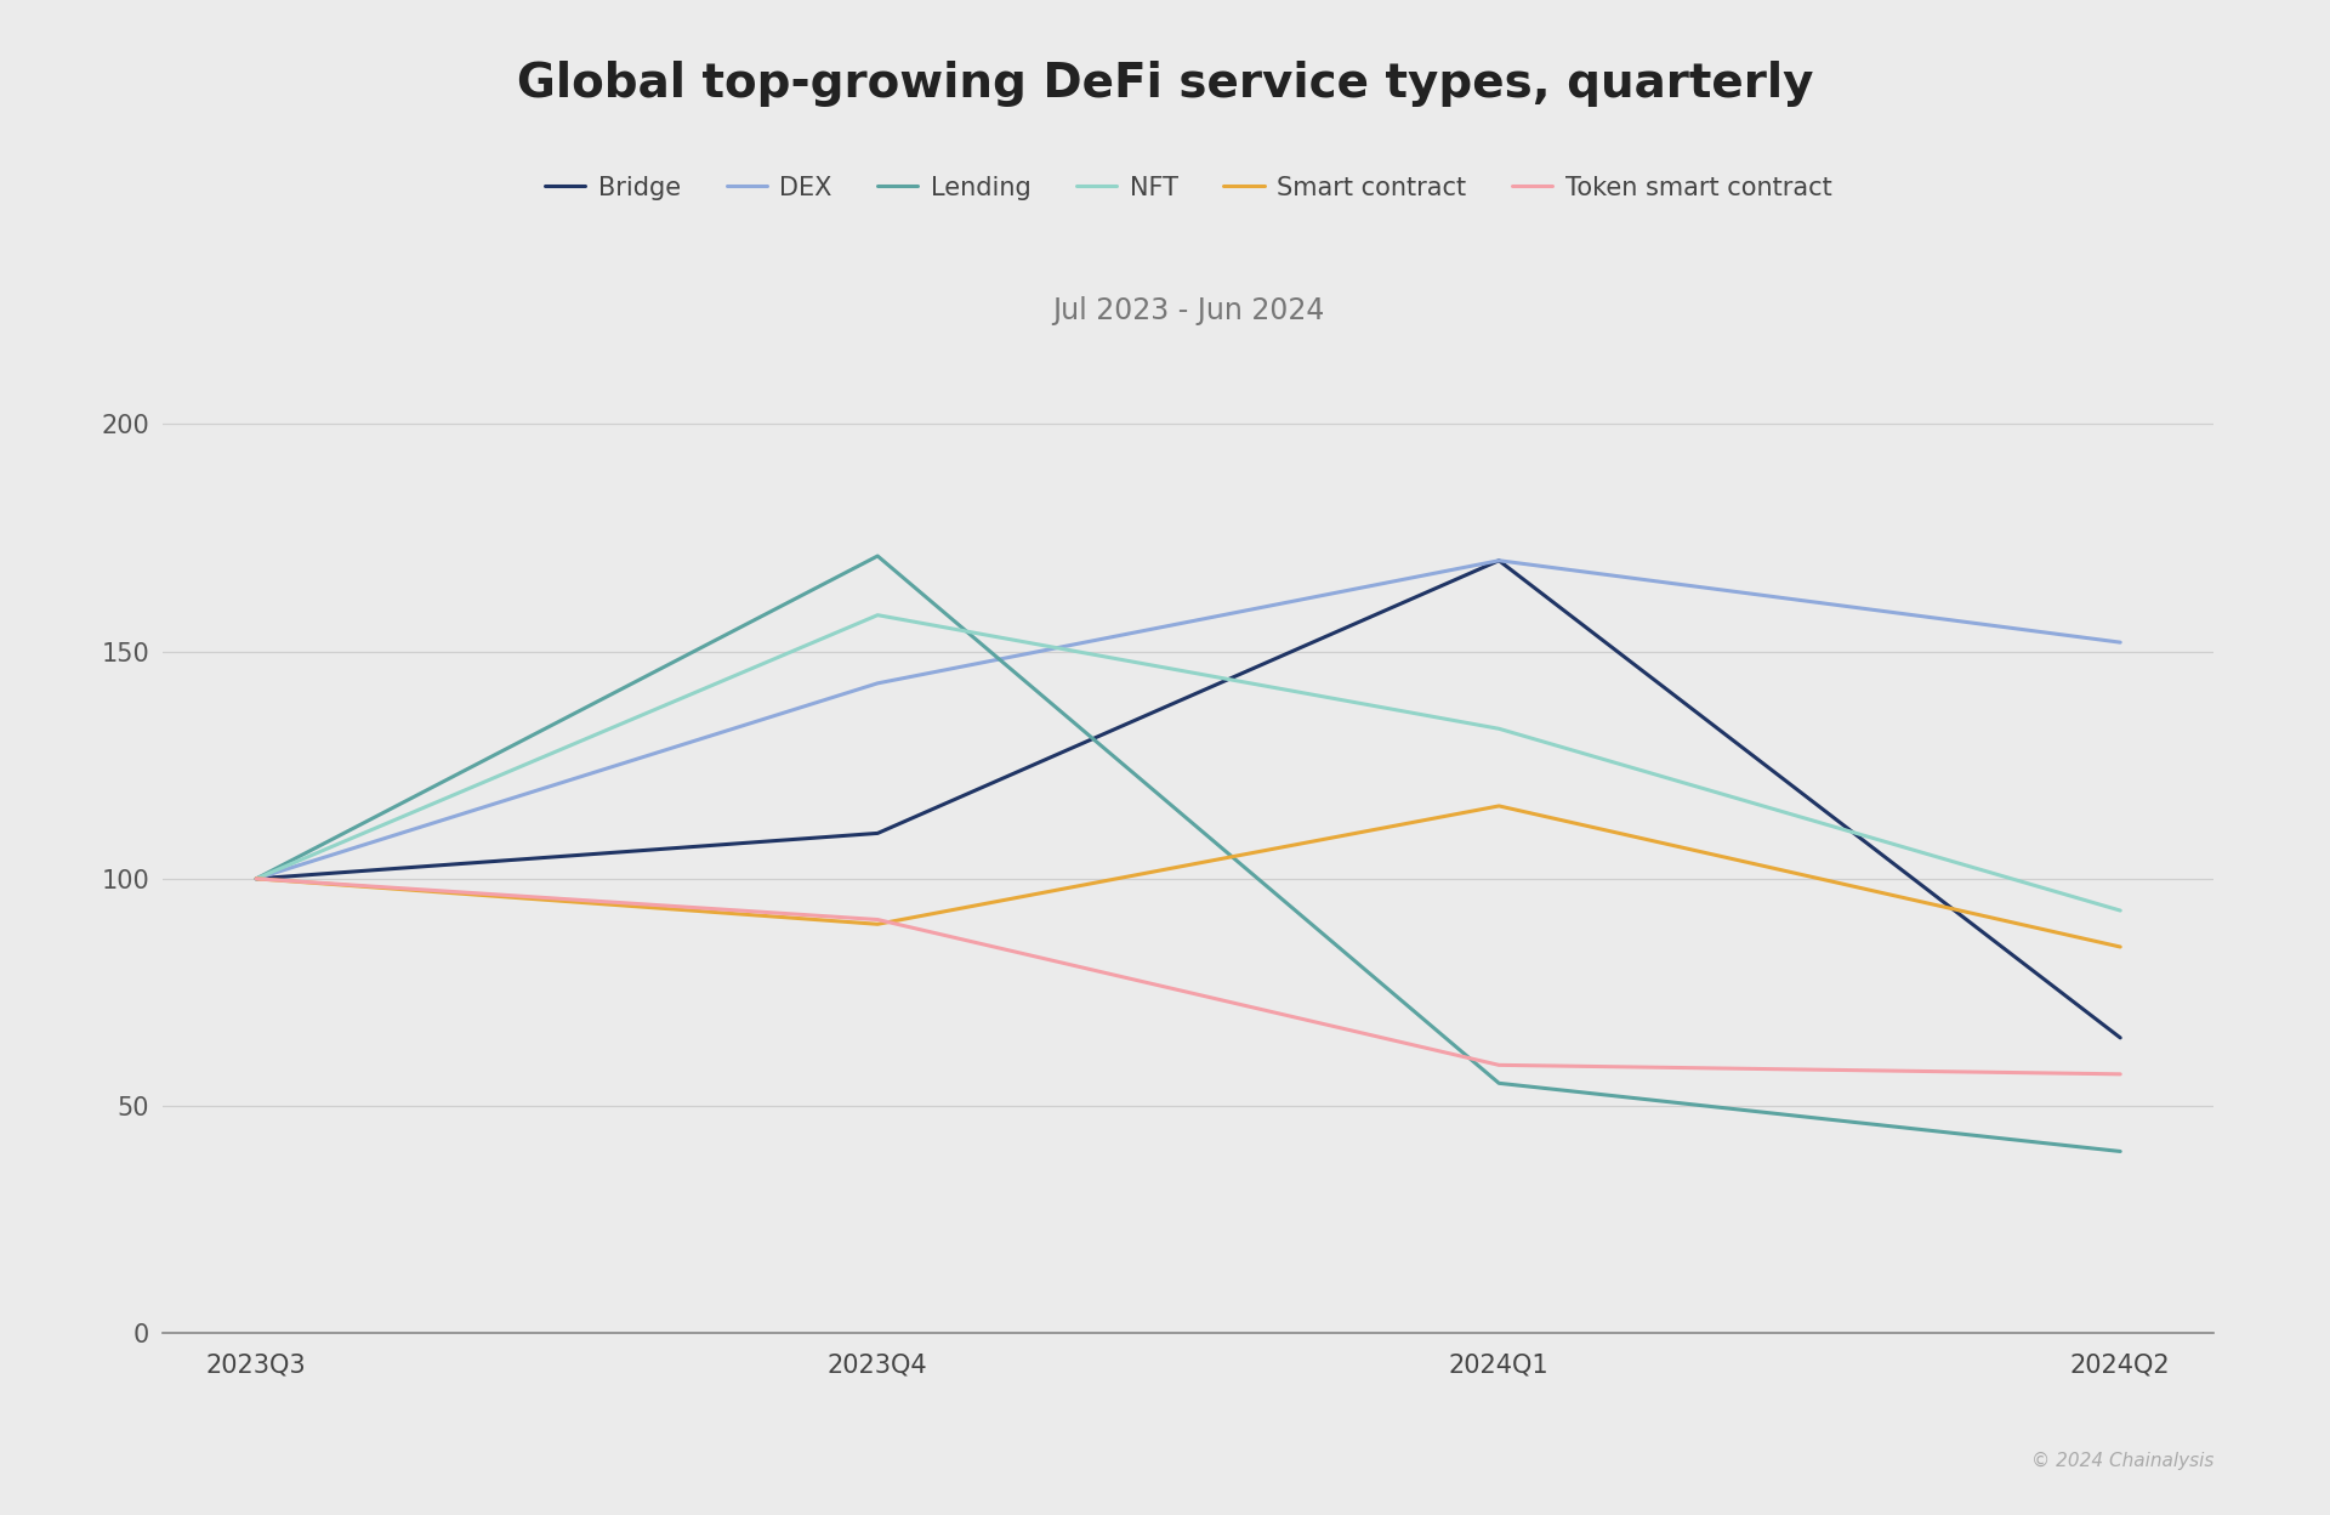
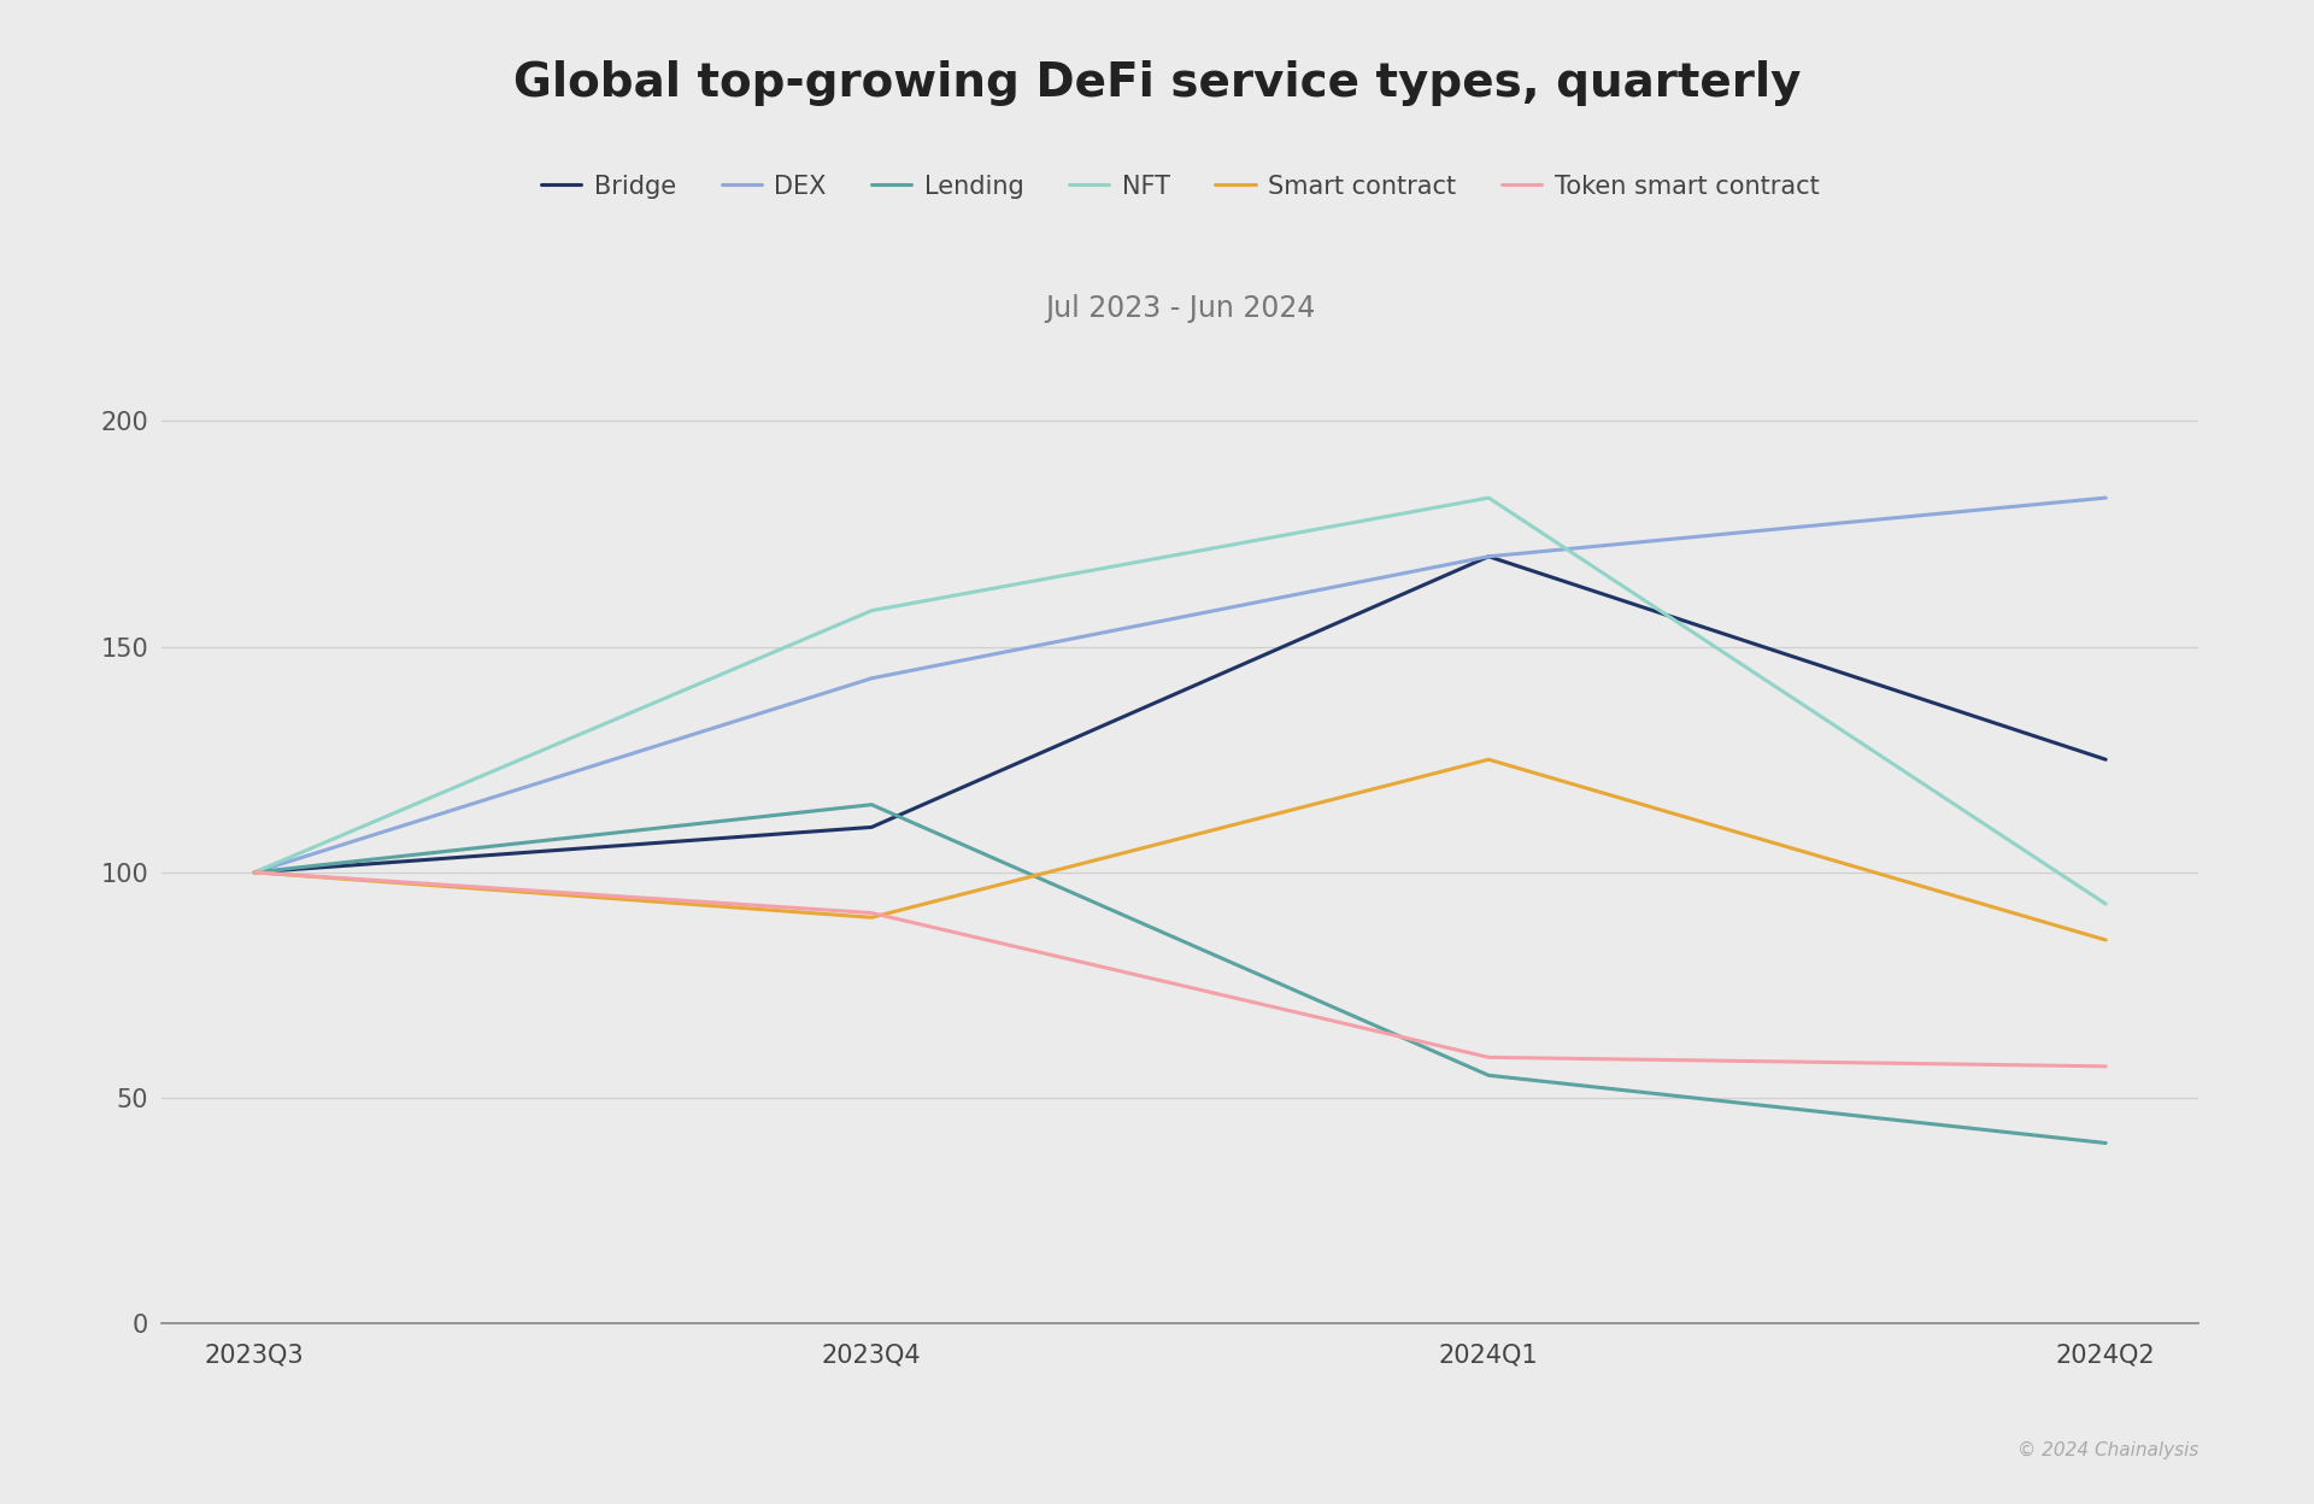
Lending/2023Q4: 171 -> 115
NFT/2024Q1: 133 -> 183
Smart contract/2024Q1: 116 -> 125
Bridge/2024Q2: 65 -> 125
DEX/2024Q2: 152 -> 183
